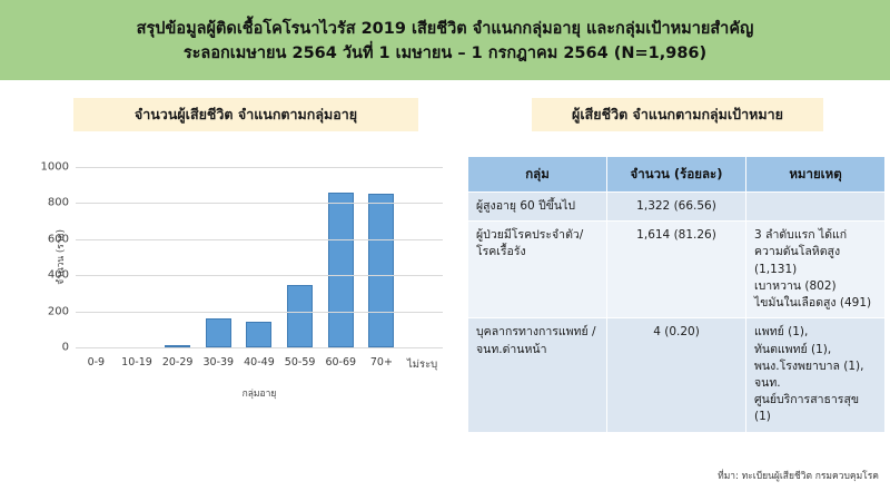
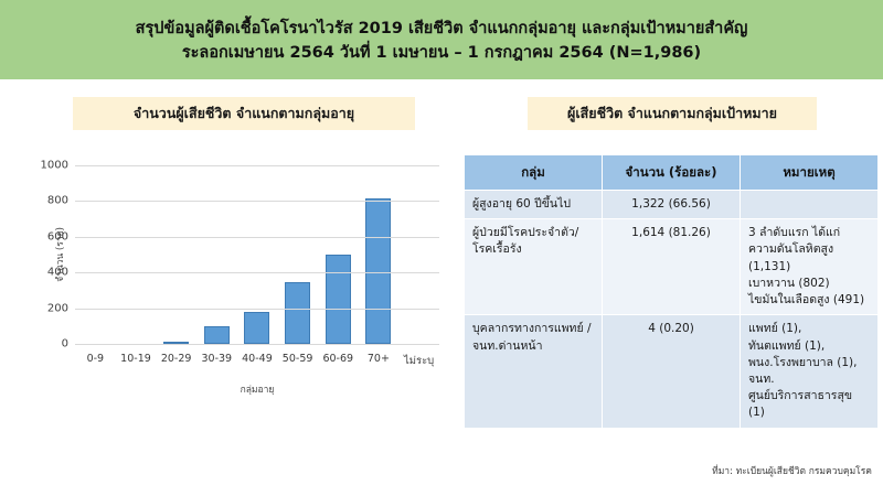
30-39: 160 -> 100
40-49: 140 -> 180
60-69: 860 -> 500
70+: 850 -> 820
